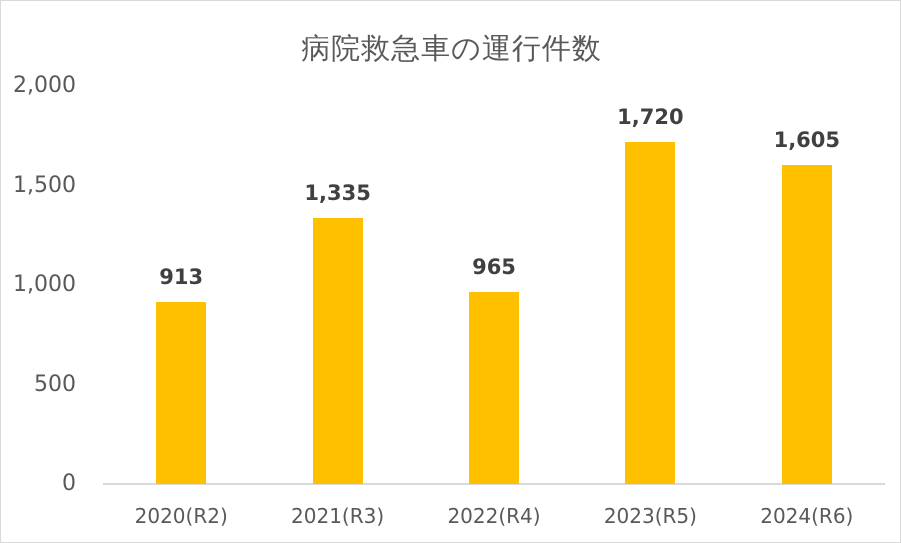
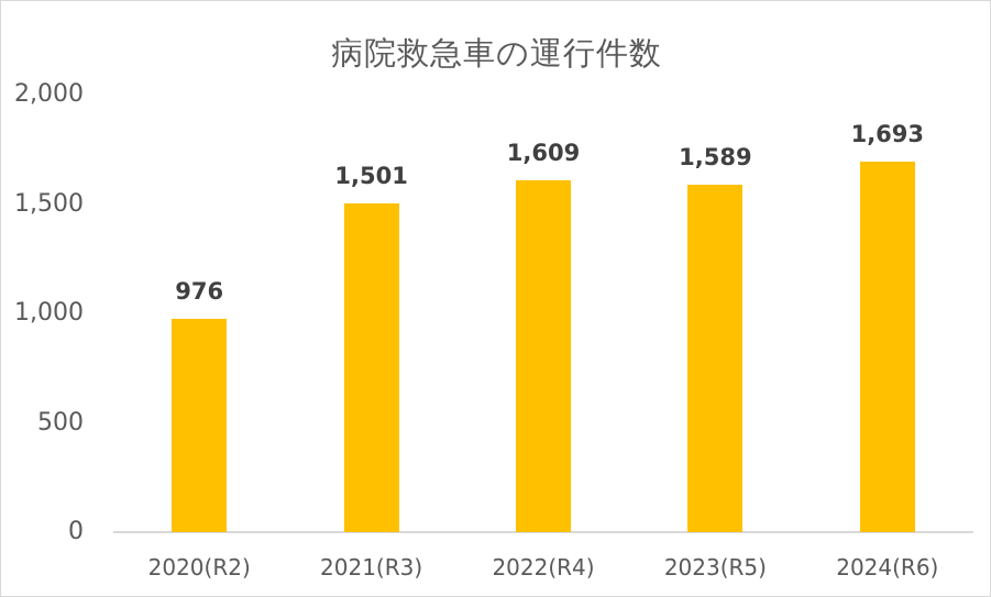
2020(R2): 913 -> 976
2021(R3): 1,335 -> 1,501
2022(R4): 965 -> 1,609
2023(R5): 1,720 -> 1,589
2024(R6): 1,605 -> 1,693
